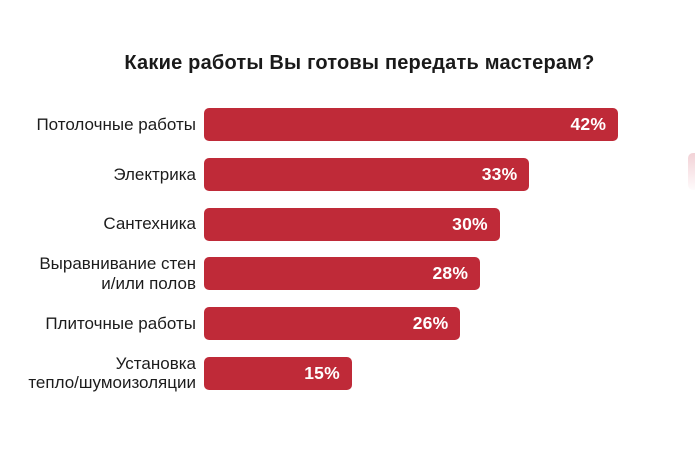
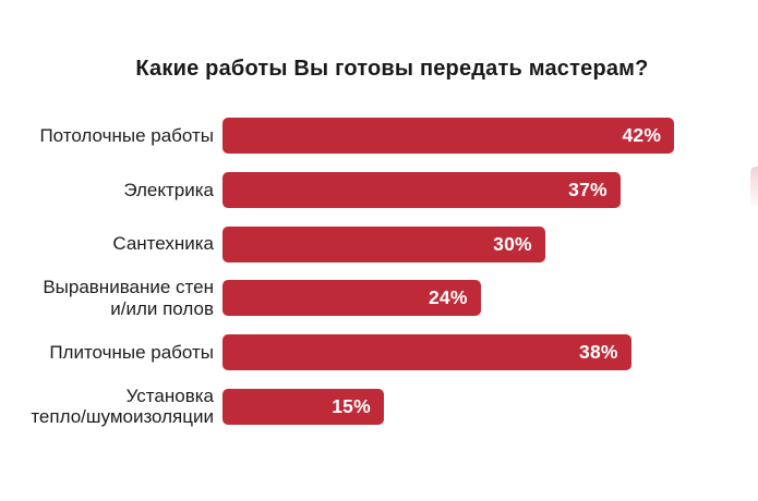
Электрика: 33% -> 37%
Выравнивание стен и/или полов: 28% -> 24%
Плиточные работы: 26% -> 38%
